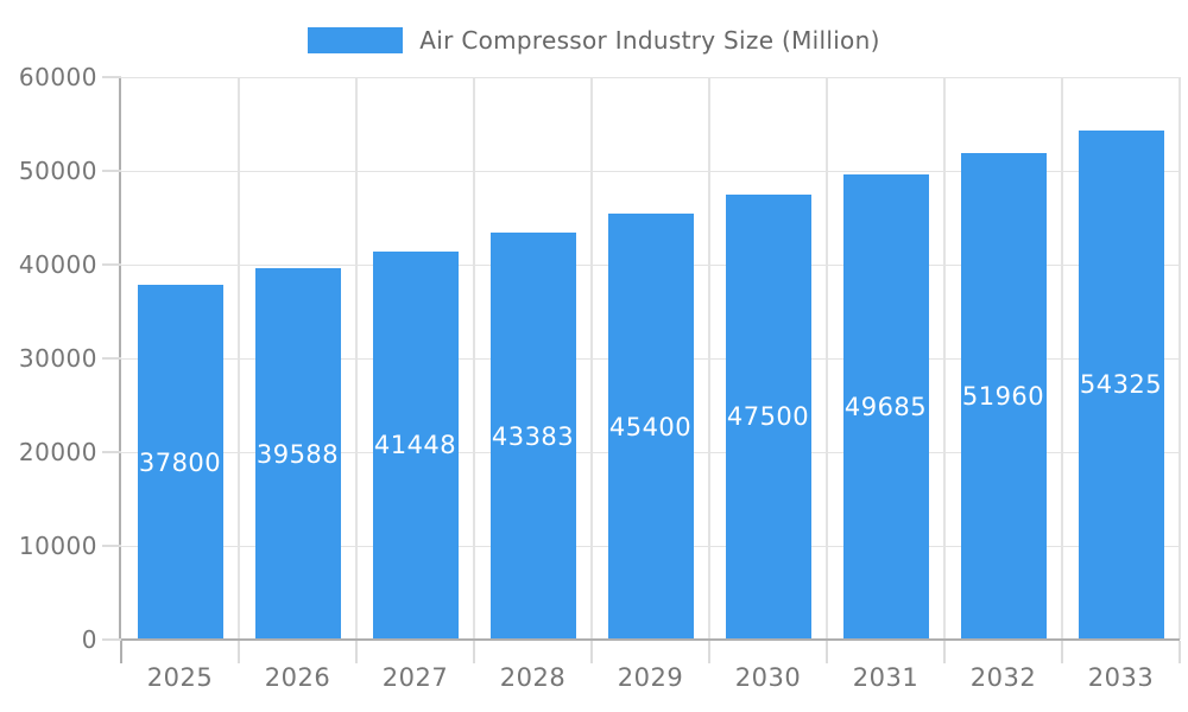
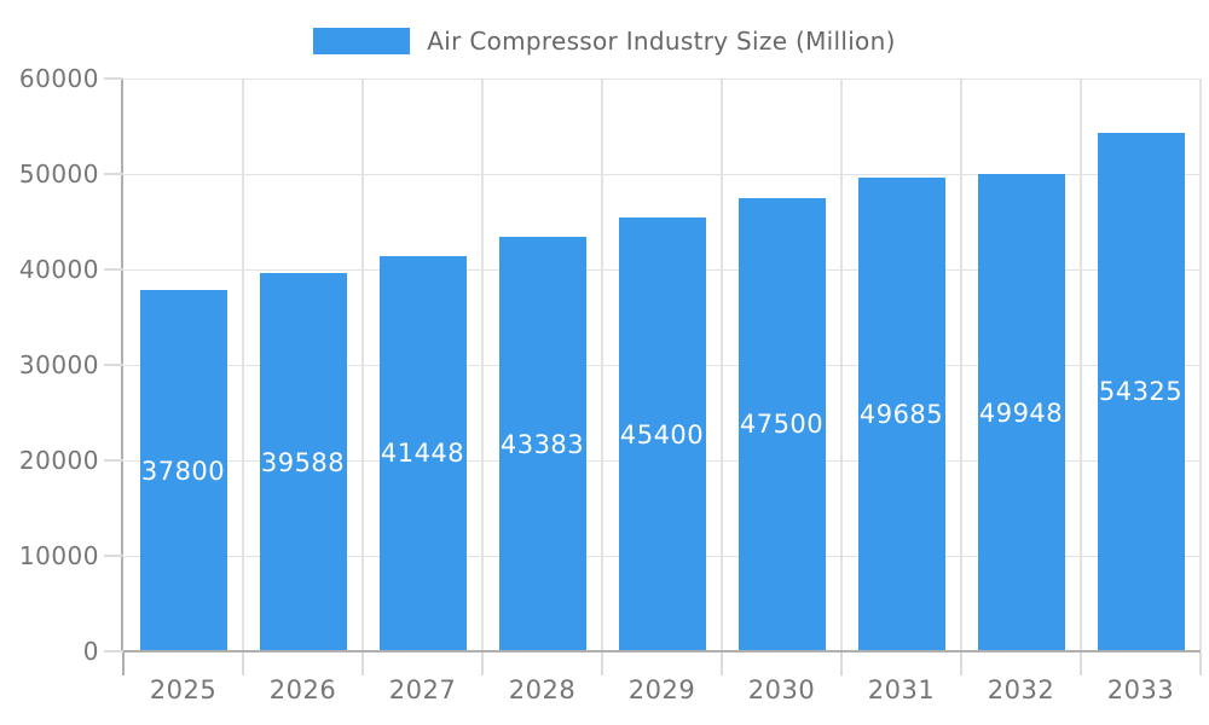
2032: 51960 -> 49948
